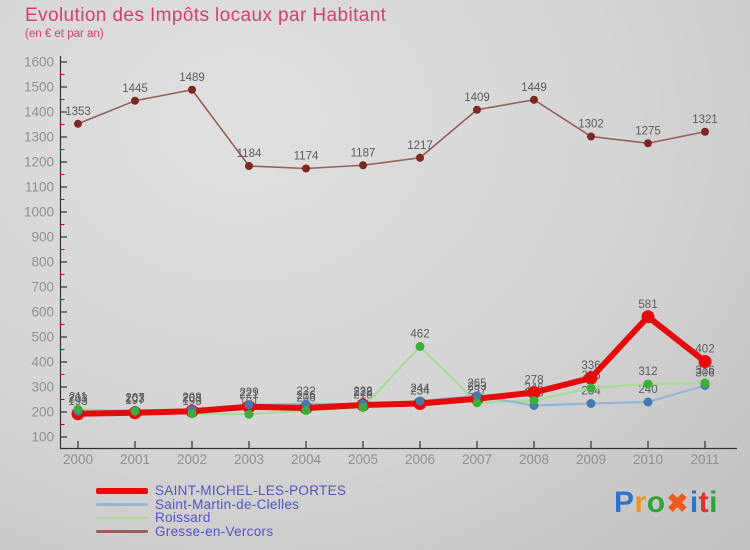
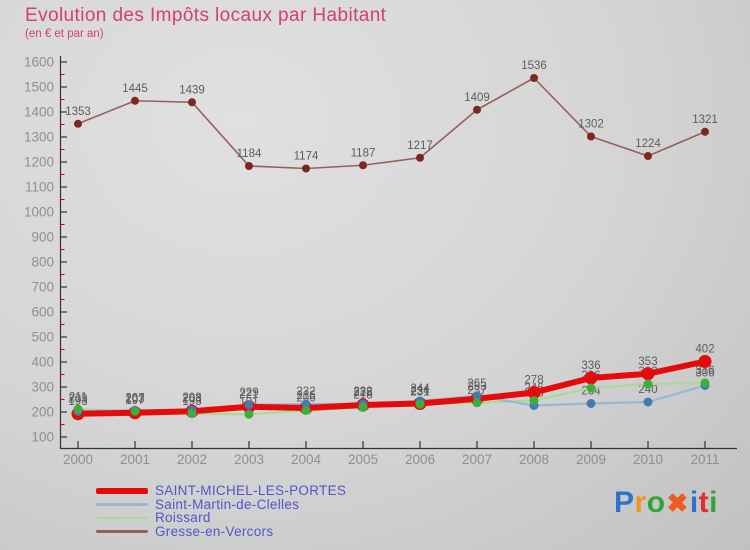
Gresse-en-Vercors/2002: 1489 -> 1439
Roissard/2006: 462 -> 231
Gresse-en-Vercors/2008: 1449 -> 1536
SAINT-MICHEL-LES-PORTES/2010: 581 -> 353
Gresse-en-Vercors/2010: 1275 -> 1224
